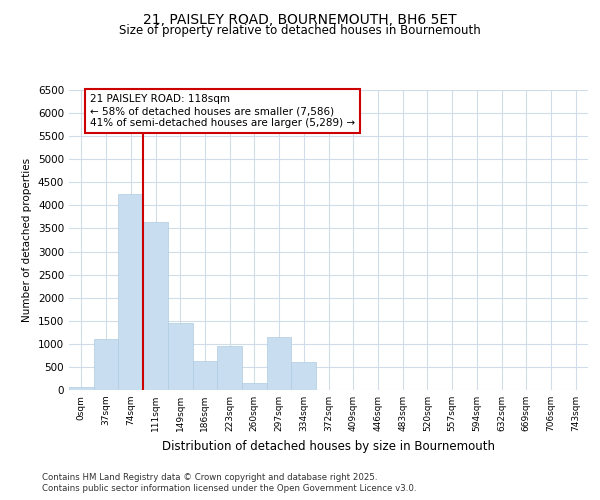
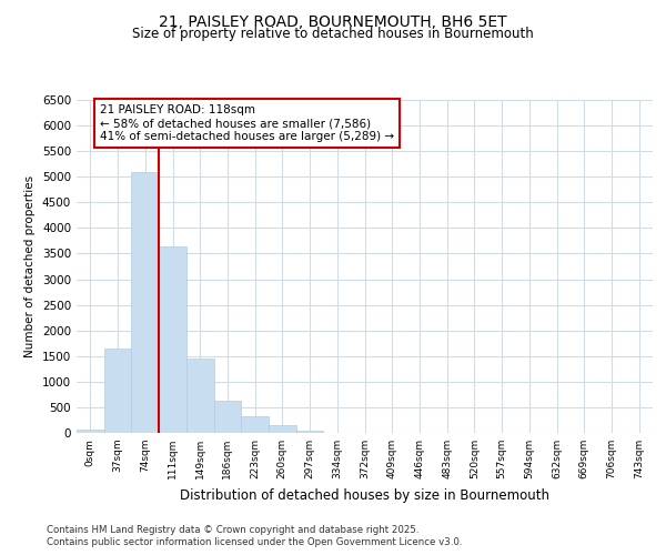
37sqm: 1100 -> 1650
74sqm: 4250 -> 5100
223sqm: 950 -> 320
297sqm: 1150 -> 50
334sqm: 600 -> 10
